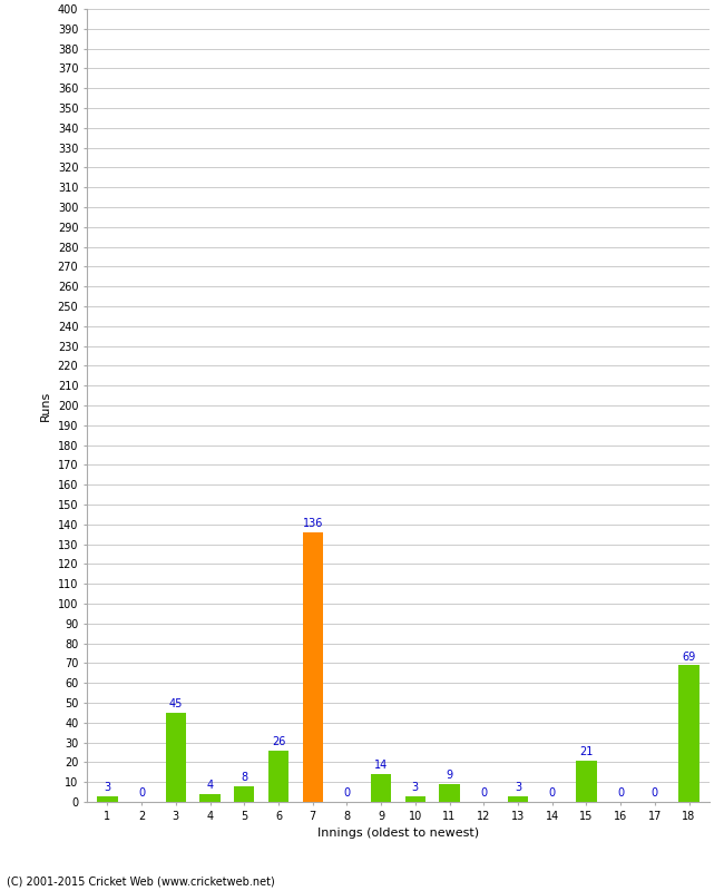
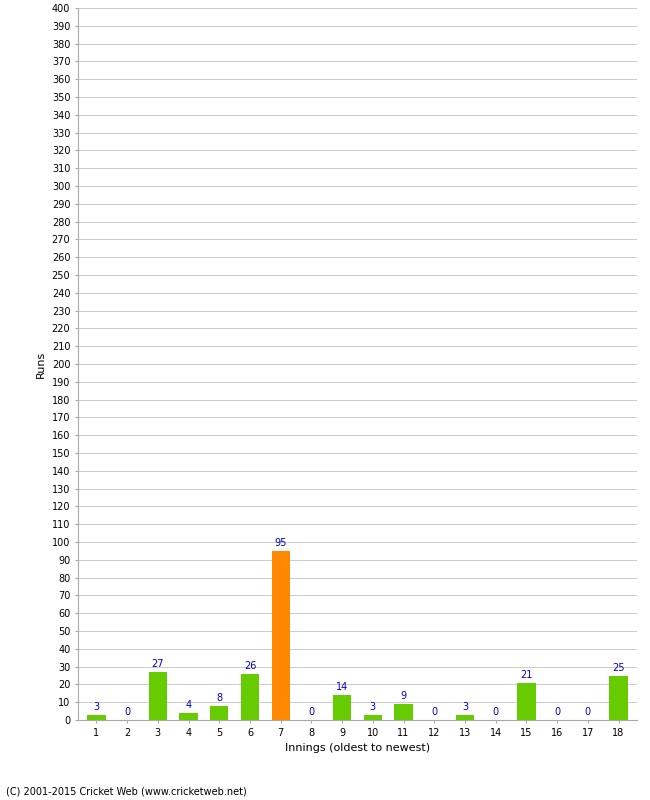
3: 45 -> 27
7: 136 -> 95
18: 69 -> 25
